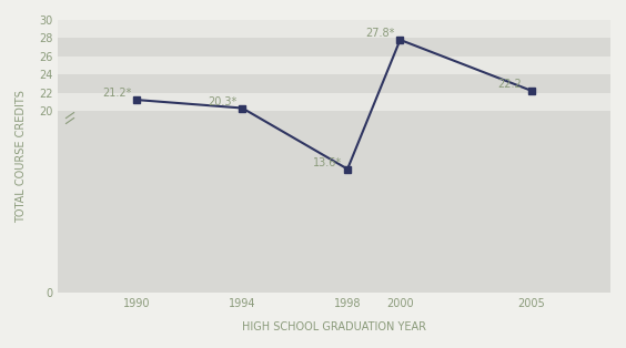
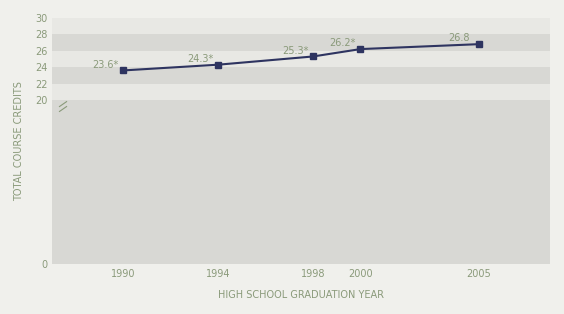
1990: 21.2* -> 23.6*
1994: 20.3* -> 24.3*
1998: 13.6* -> 25.3*
2000: 27.8* -> 26.2*
2005: 22.2 -> 26.8
